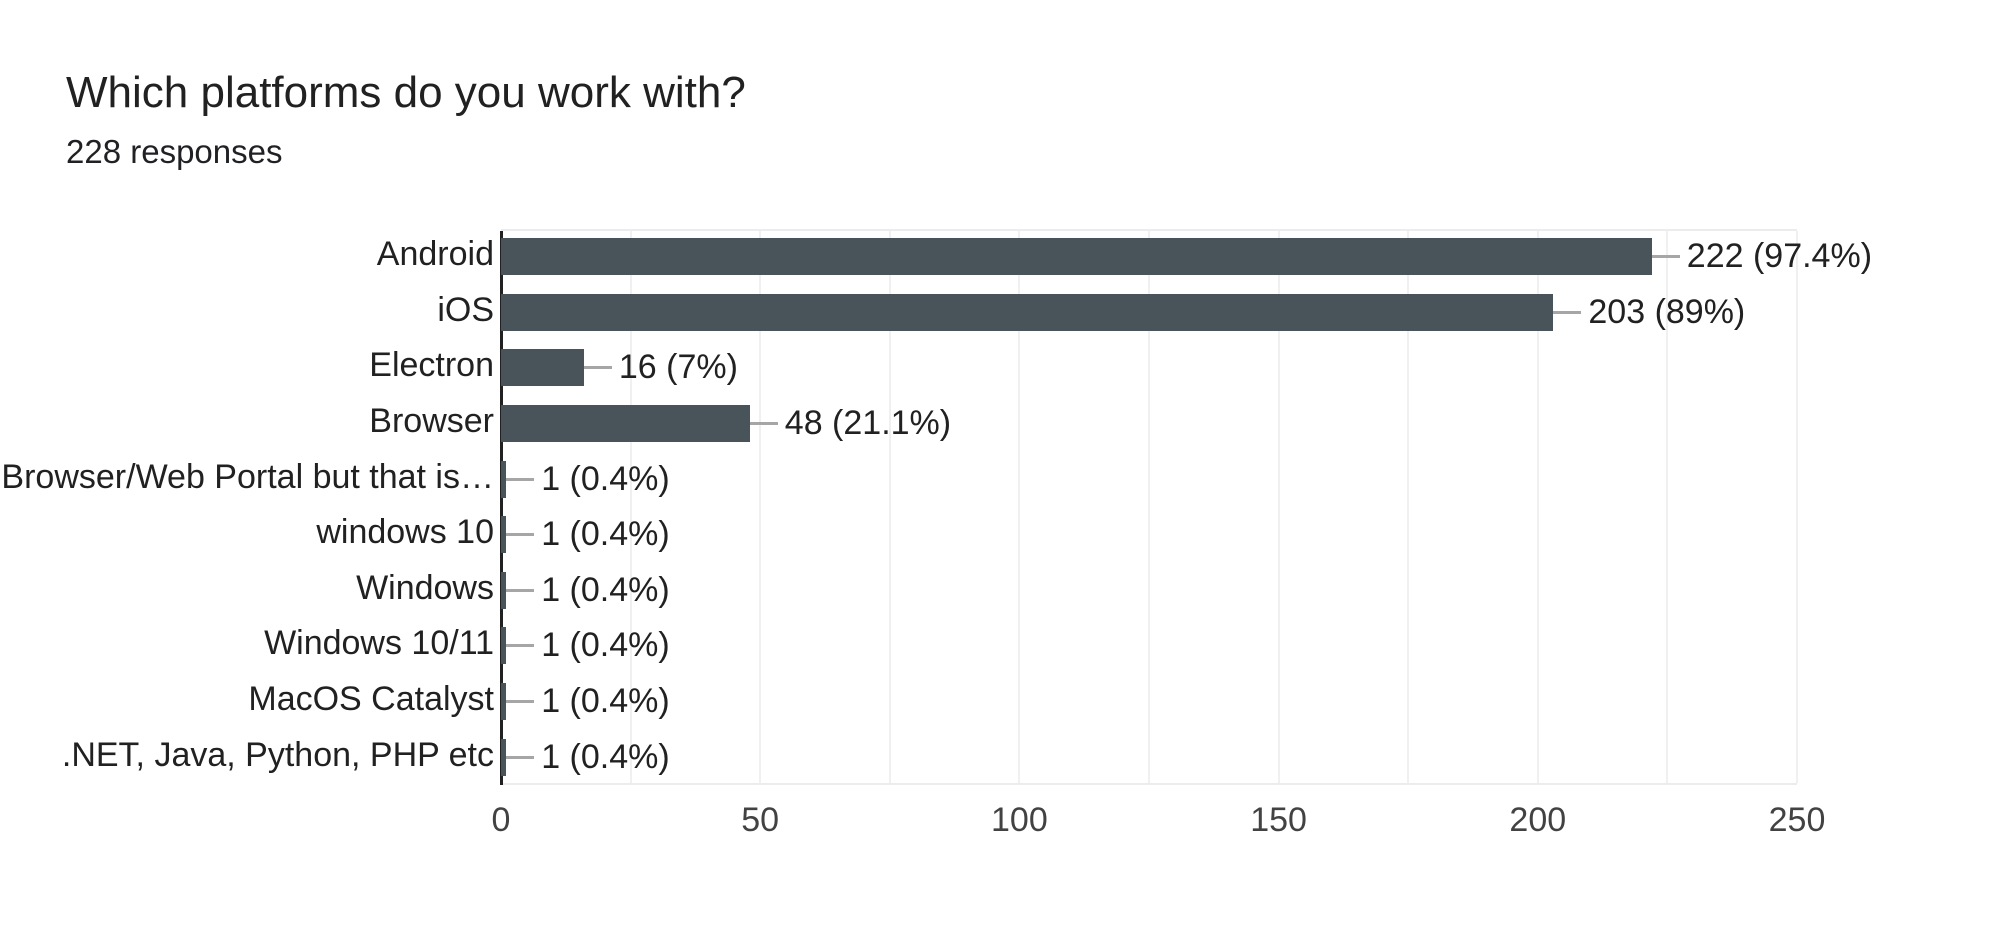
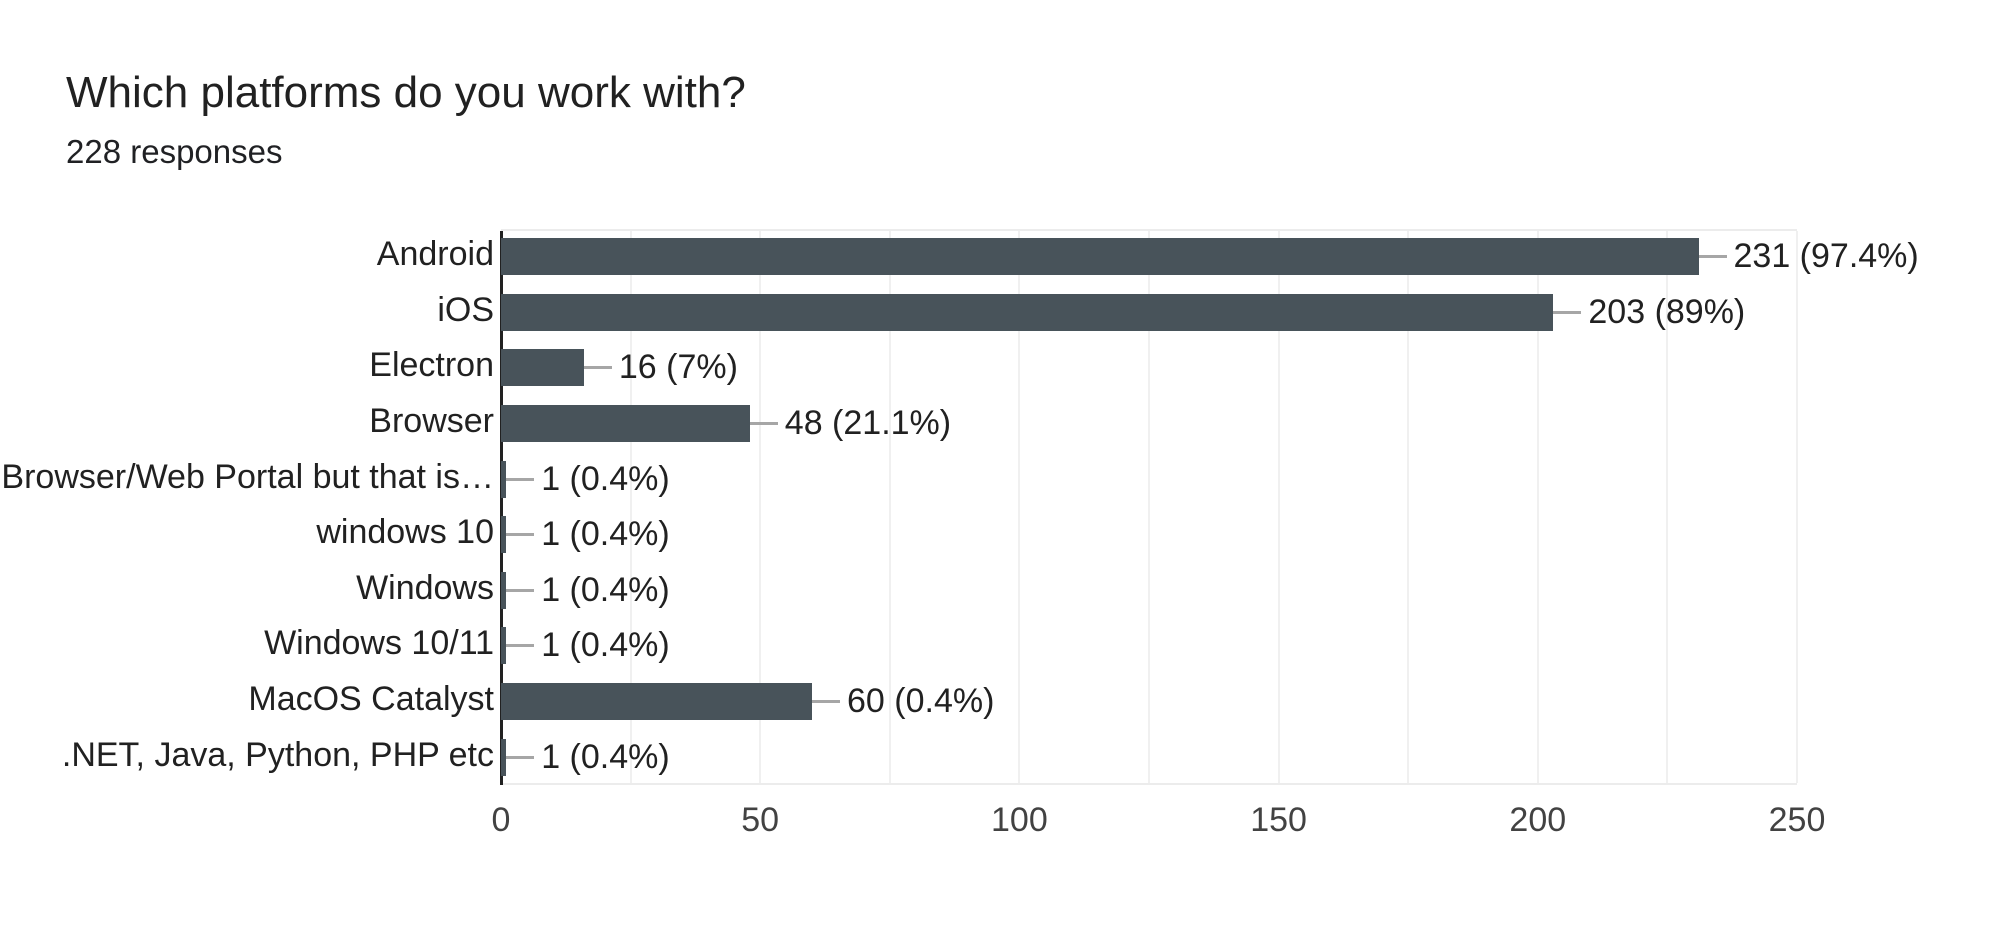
Android: 222 -> 231
MacOS Catalyst: 1 -> 60
